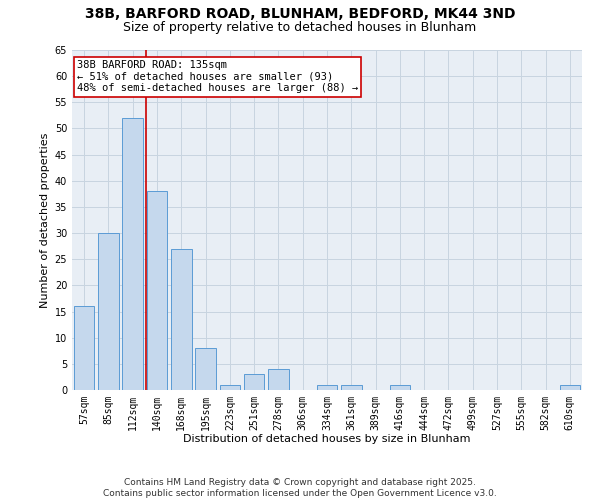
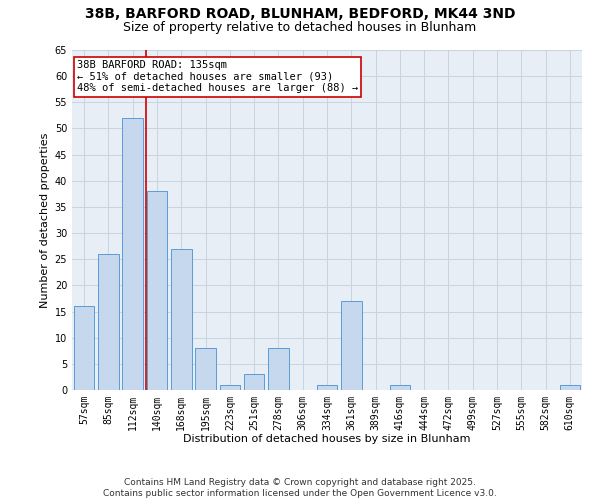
85sqm: 30 -> 26
278sqm: 4 -> 8
361sqm: 1 -> 17
